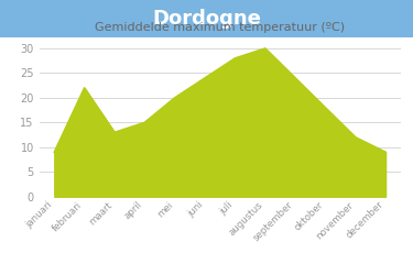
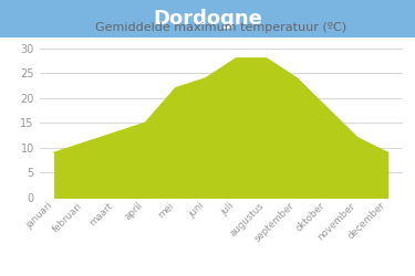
februari: 22 -> 11
mei: 20 -> 22
augustus: 30 -> 28
